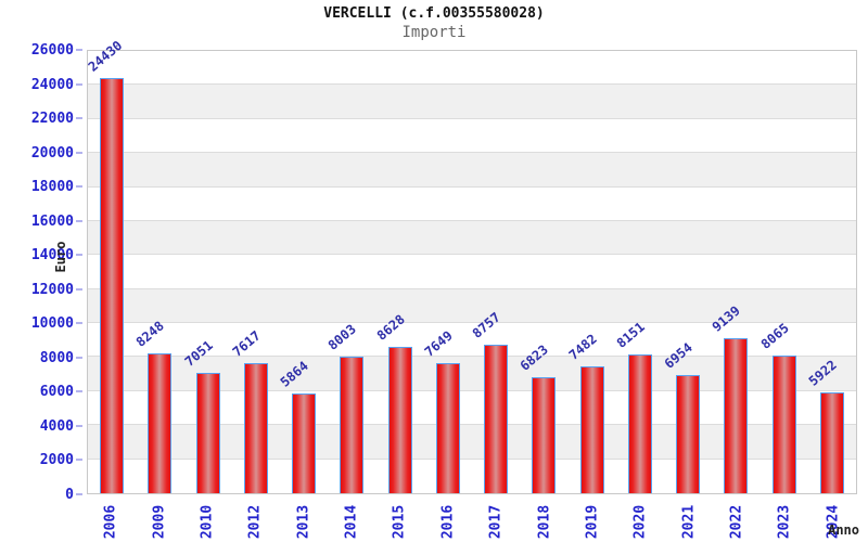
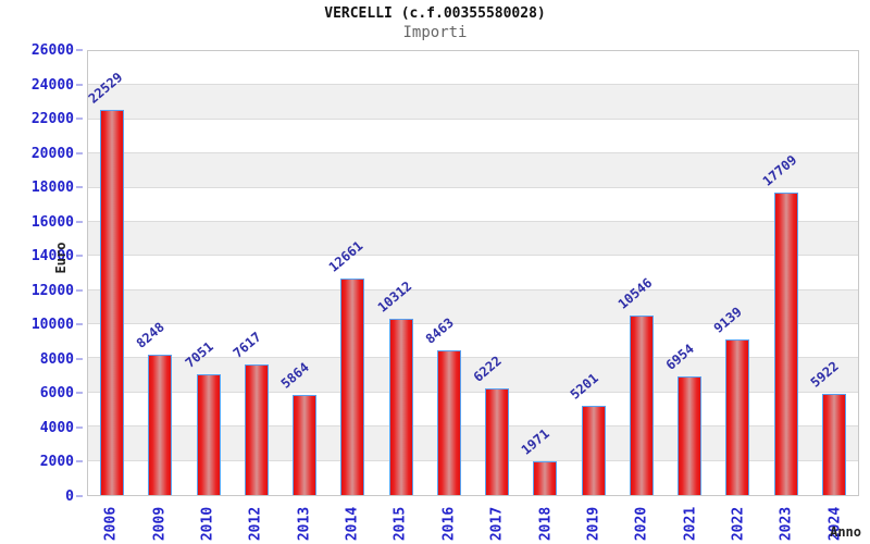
2006: 24430 -> 22529
2014: 8003 -> 12661
2015: 8628 -> 10312
2016: 7649 -> 8463
2017: 8757 -> 6222
2018: 6823 -> 1971
2019: 7482 -> 5201
2020: 8151 -> 10546
2023: 8065 -> 17709
